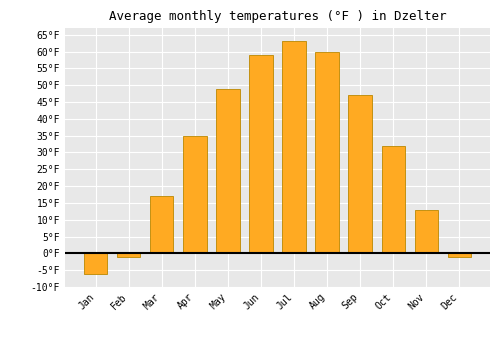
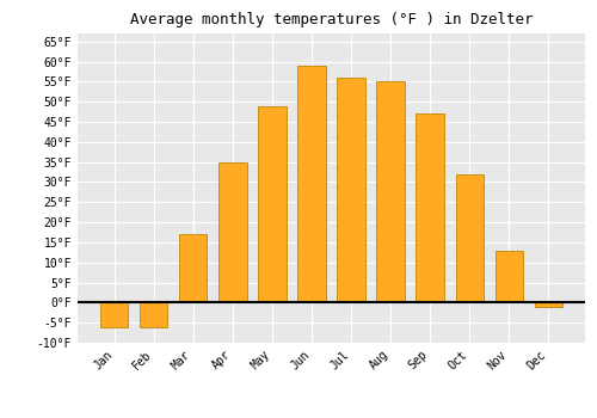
Feb: -1°F -> -6°F
Jul: 63°F -> 56°F
Aug: 60°F -> 55°F
